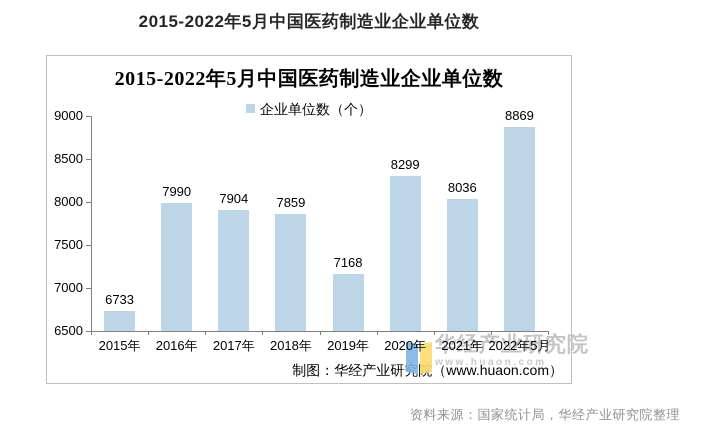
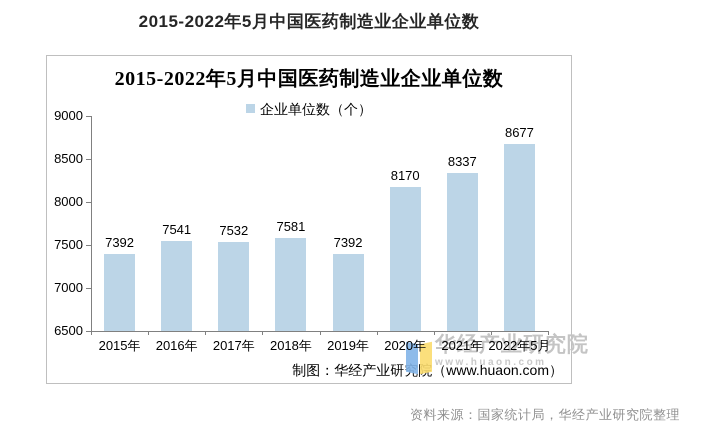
2015年: 6733 -> 7392
2016年: 7990 -> 7541
2017年: 7904 -> 7532
2018年: 7859 -> 7581
2019年: 7168 -> 7392
2020年: 8299 -> 8170
2021年: 8036 -> 8337
2022年5月: 8869 -> 8677
